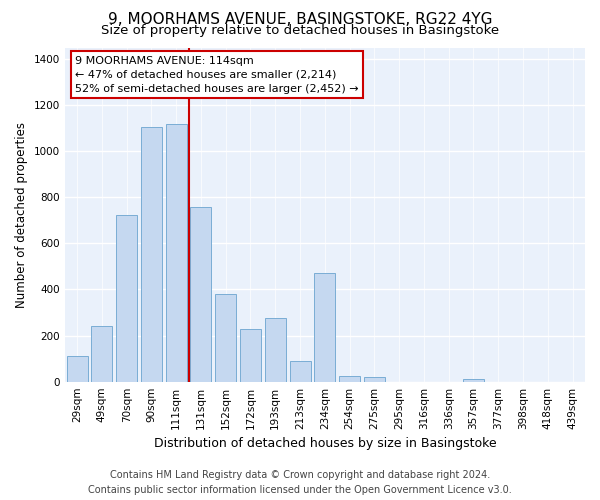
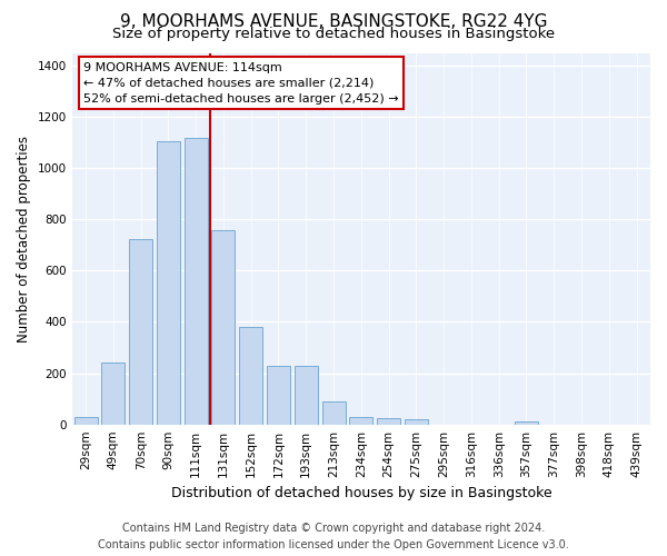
29sqm: 110 -> 30
193sqm: 275 -> 230
234sqm: 470 -> 30
